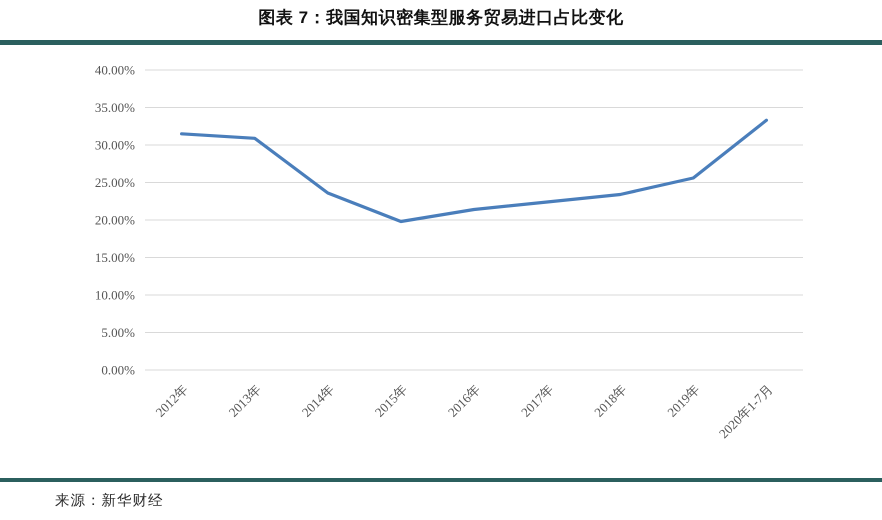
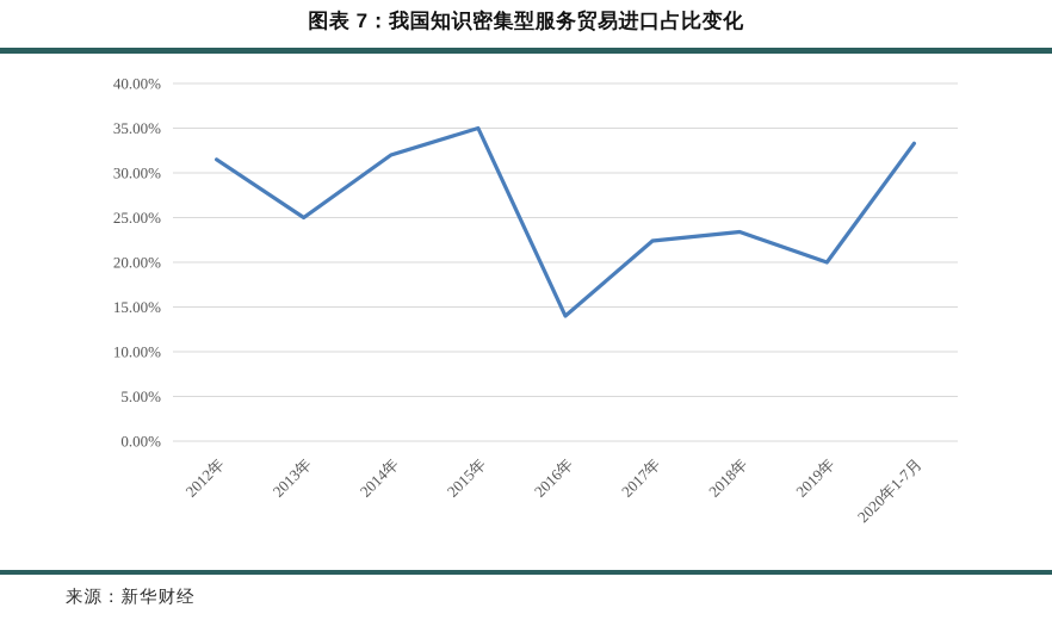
2013年: 31% -> 25%
2014年: 24% -> 32%
2015年: 20% -> 35%
2016年: 21% -> 14%
2019年: 26% -> 20%
